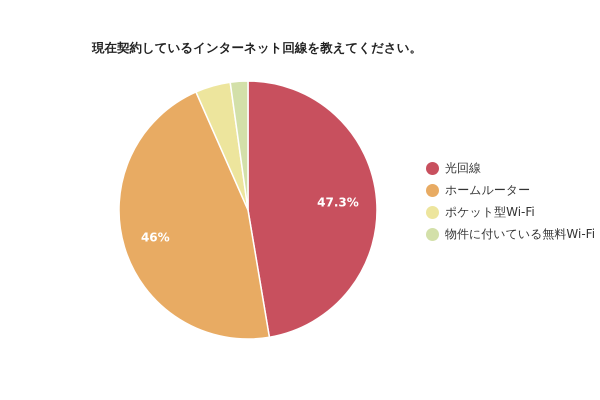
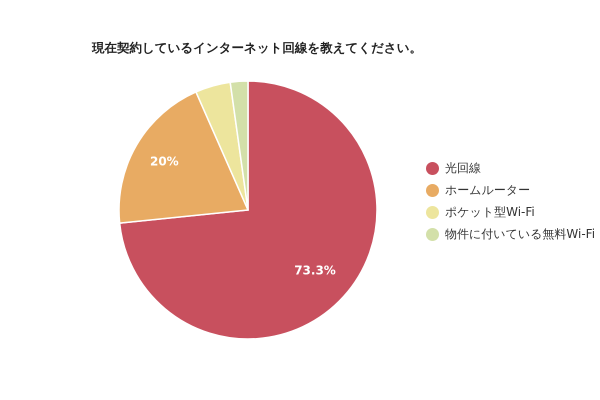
光回線: 47.3% -> 73.3%
ホームルーター: 46% -> 20%
